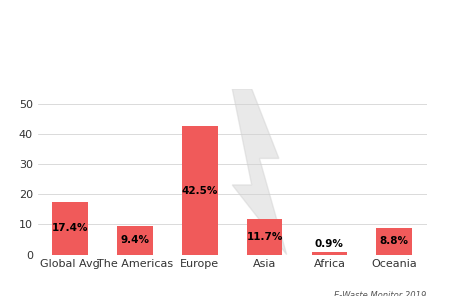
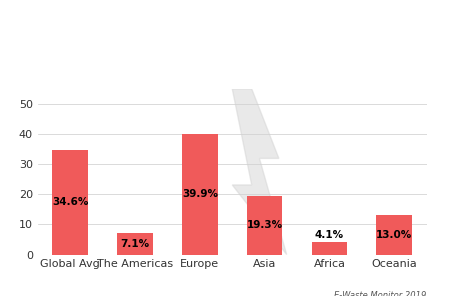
Global Avg: 17.4% -> 34.6%
The Americas: 9.4% -> 7.1%
Europe: 42.5% -> 39.9%
Asia: 11.7% -> 19.3%
Africa: 0.9% -> 4.1%
Oceania: 8.8% -> 13.0%
